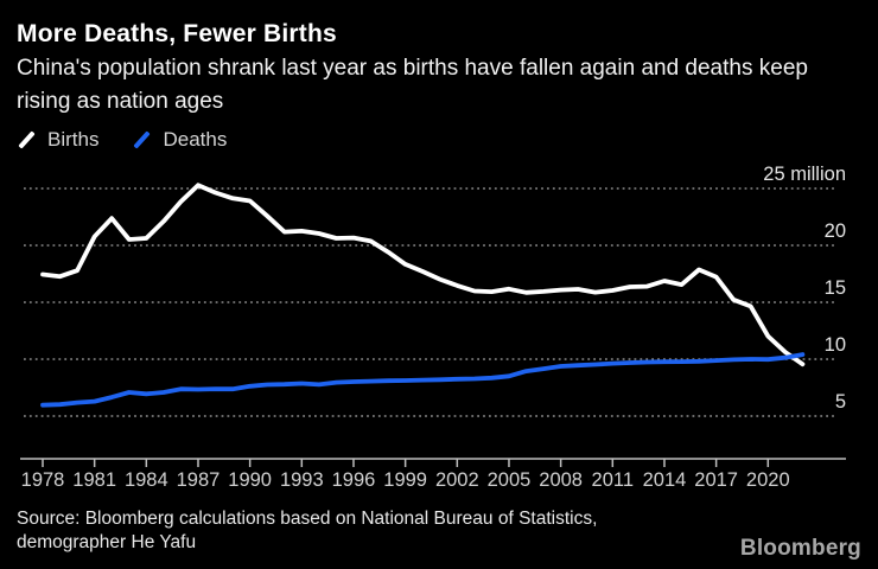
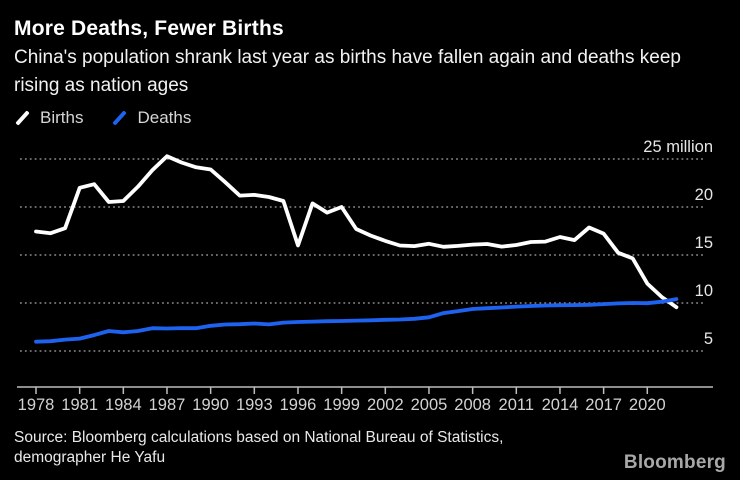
Births/1981: 21 -> 22
Births/1996: 21 -> 16
Births/1999: 18 -> 20
